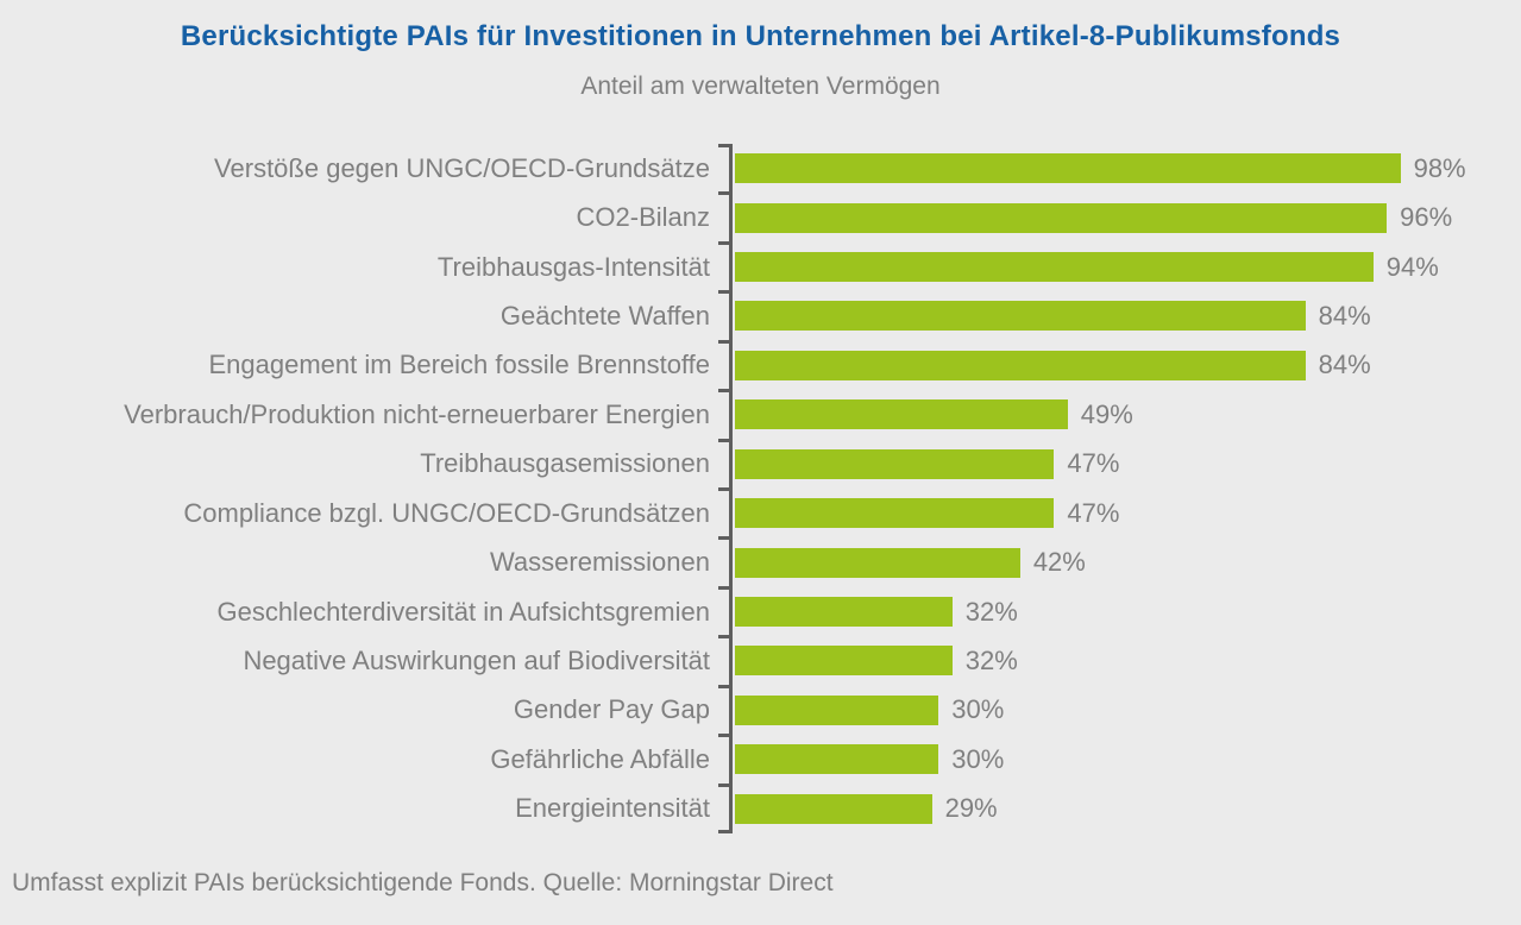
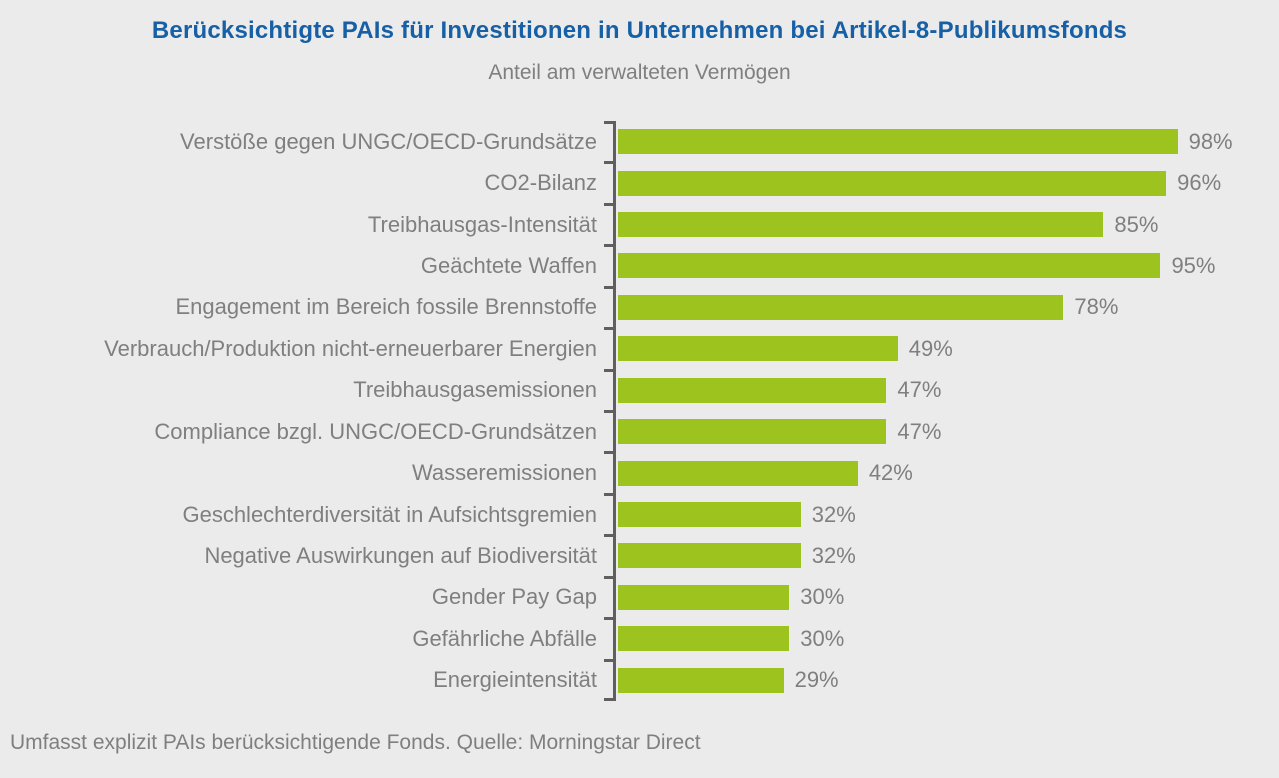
Treibhausgas-Intensität: 94% -> 85%
Geächtete Waffen: 84% -> 95%
Engagement im Bereich fossile Brennstoffe: 84% -> 78%
